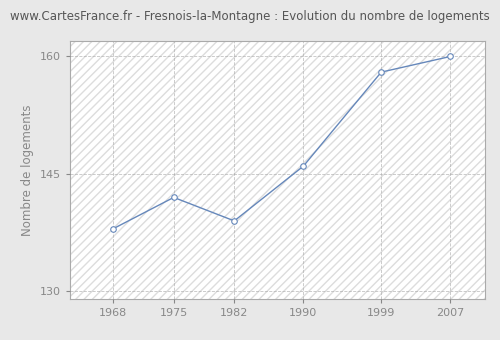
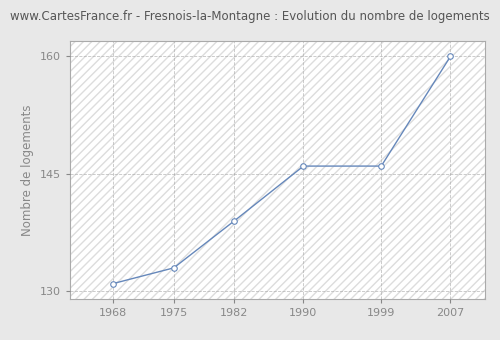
1968: 138 -> 131
1975: 142 -> 133
1999: 158 -> 146
